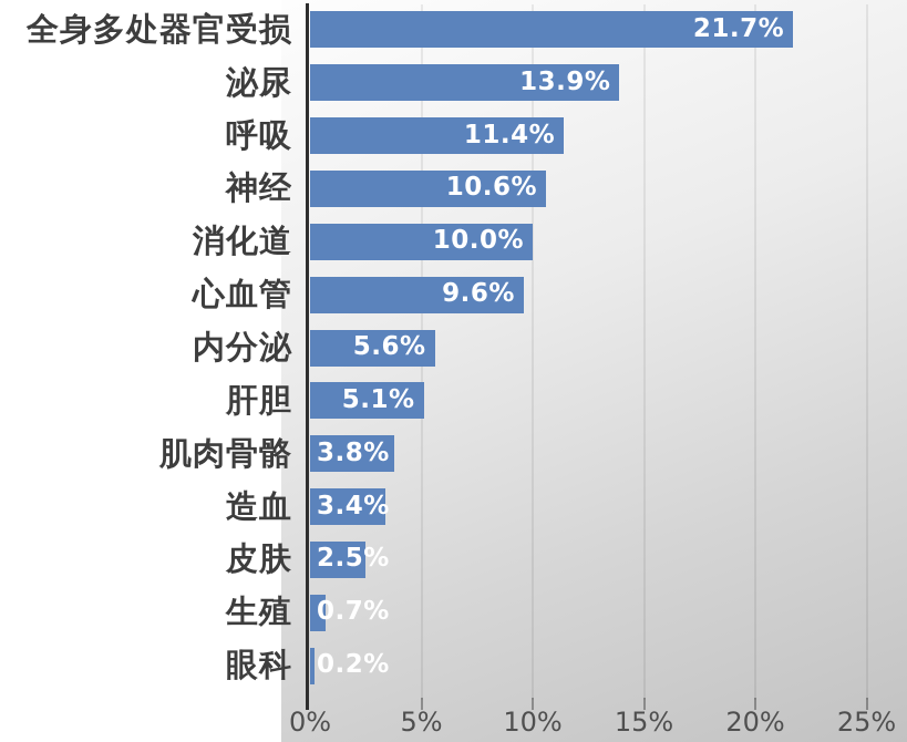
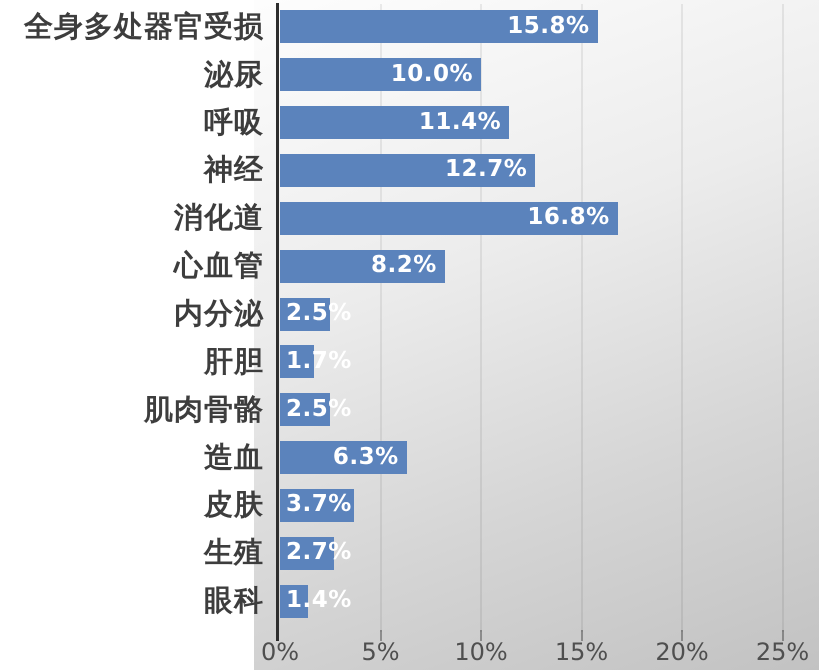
全身多处器官受损: 21.7% -> 15.8%
泌尿: 13.9% -> 10.0%
神经: 10.6% -> 12.7%
消化道: 10.0% -> 16.8%
心血管: 9.6% -> 8.2%
内分泌: 5.6% -> 2.5%
肝胆: 5.1% -> 1.7%
肌肉骨骼: 3.8% -> 2.5%
造血: 3.4% -> 6.3%
皮肤: 2.5% -> 3.7%
生殖: 0.7% -> 2.7%
眼科: 0.2% -> 1.4%
